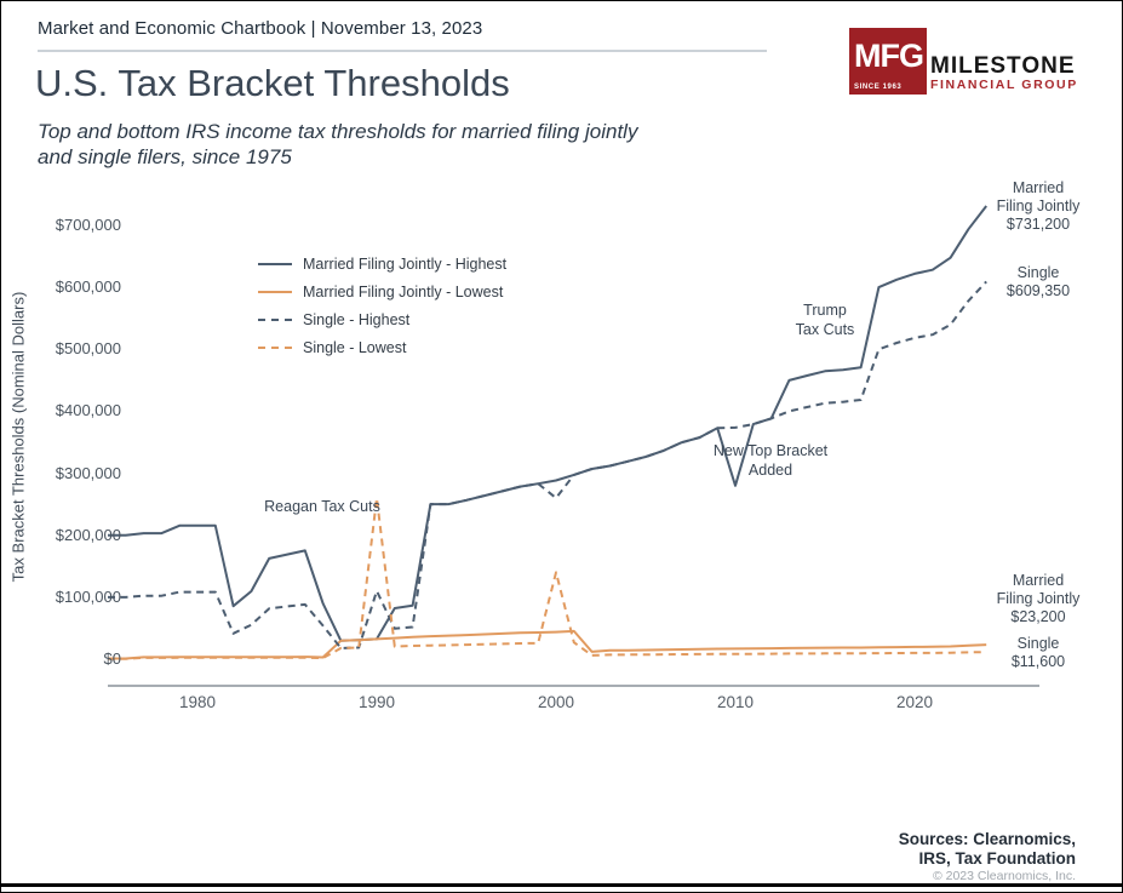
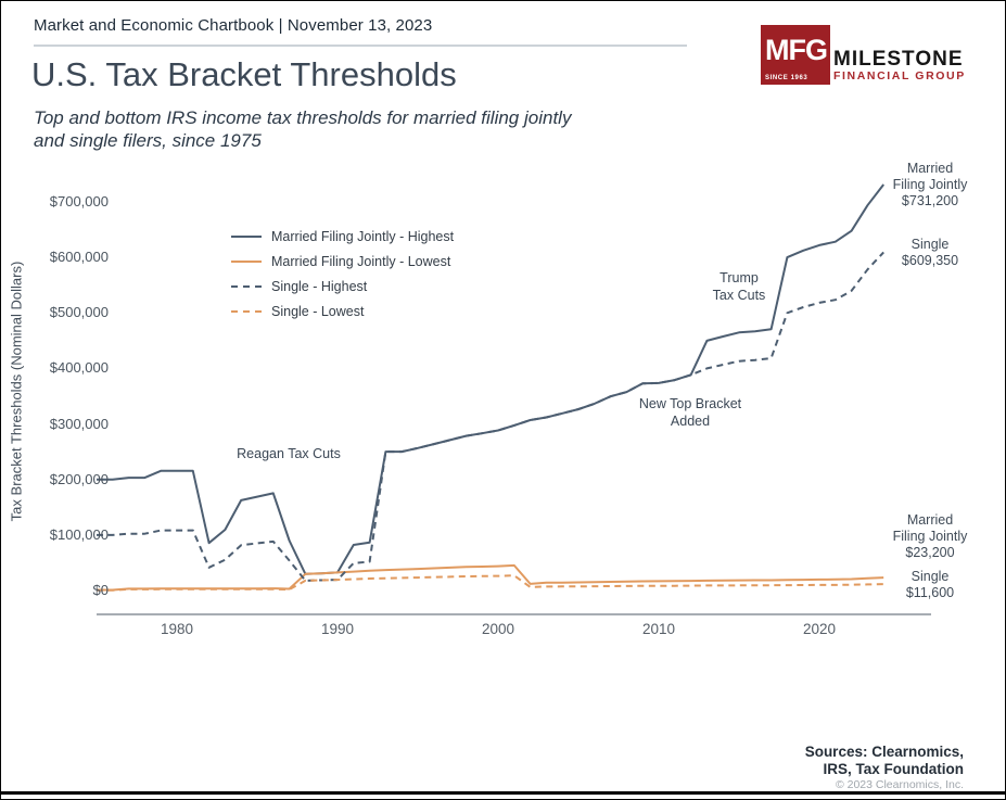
Single - Highest/1990: $110000 -> $20000
Single - Lowest/1990: $260000 -> $20000
Single - Highest/2000: $260000 -> $290000
Single - Lowest/2000: $140000 -> $30000
Married Filing Jointly - Highest/2010: $280000 -> $370000
